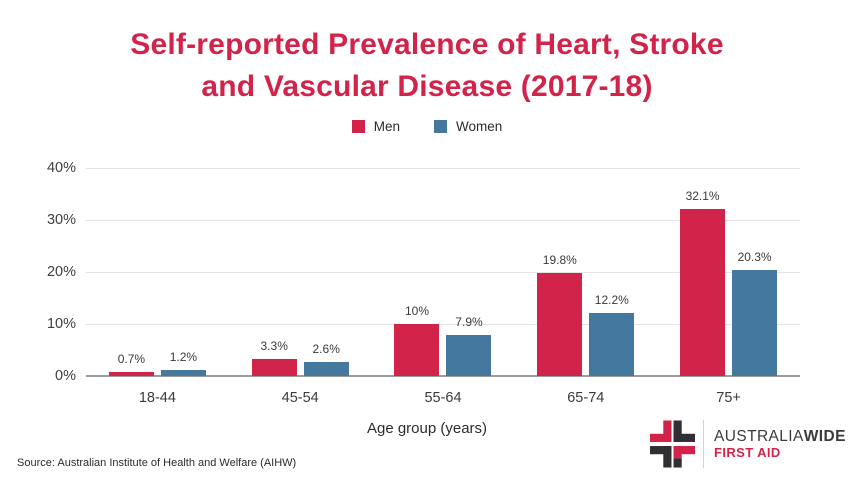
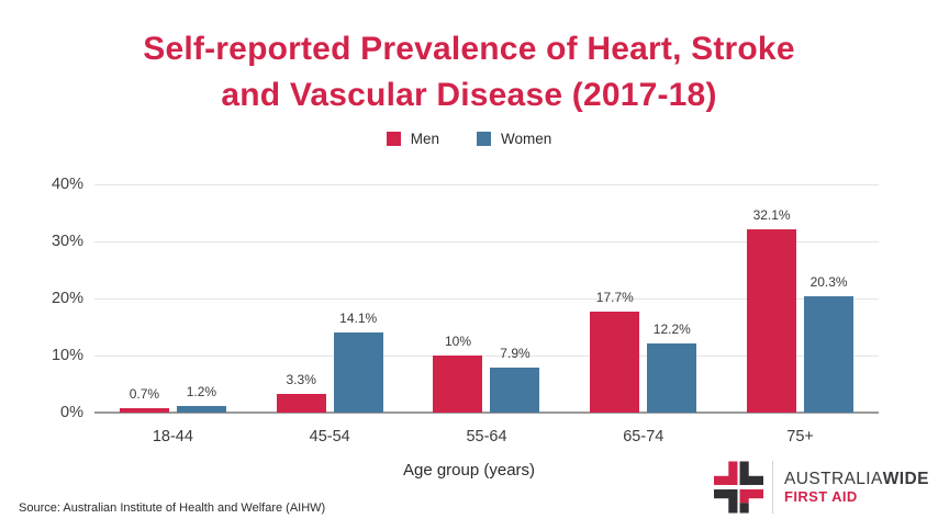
Women/45-54: 2.6% -> 14.1%
Men/65-74: 19.8% -> 17.7%
